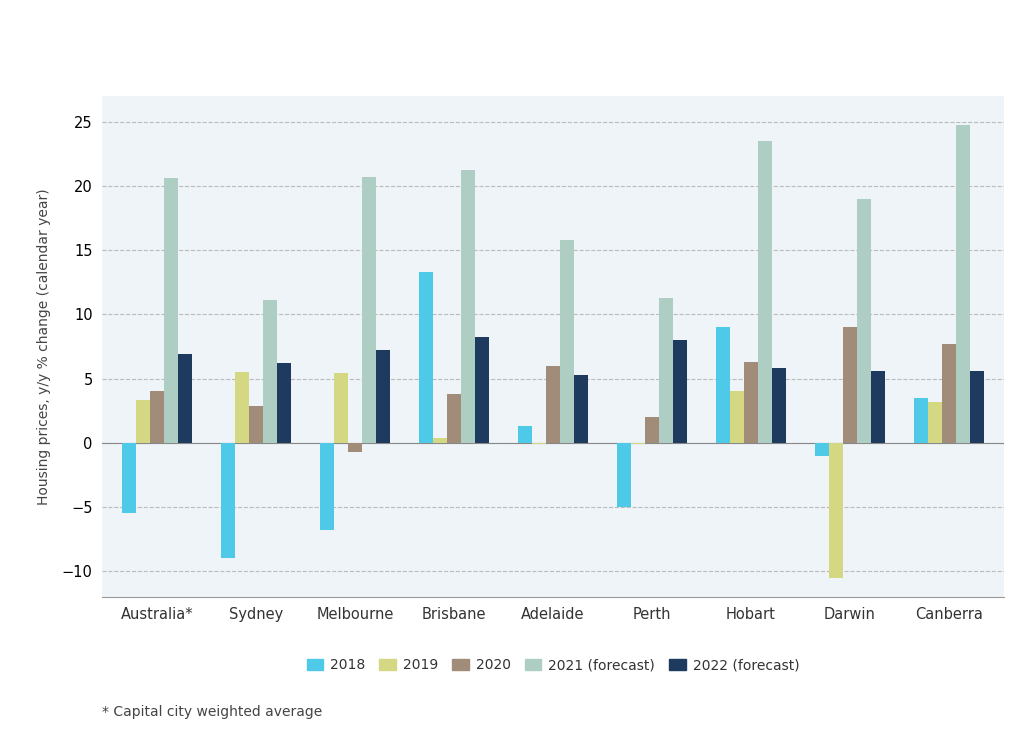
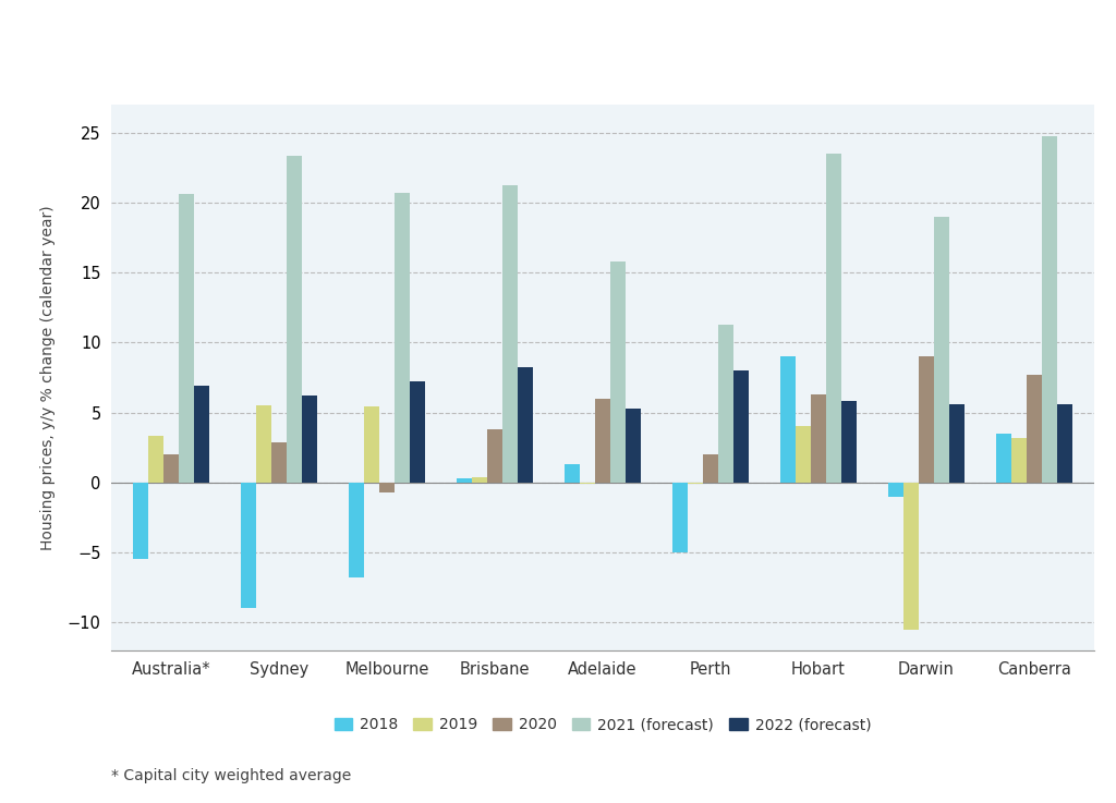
2020/Australia*: 4.0 -> 2.0
2021 (forecast)/Sydney: 11.1 -> 23.3
2018/Brisbane: 13.3 -> 0.3
